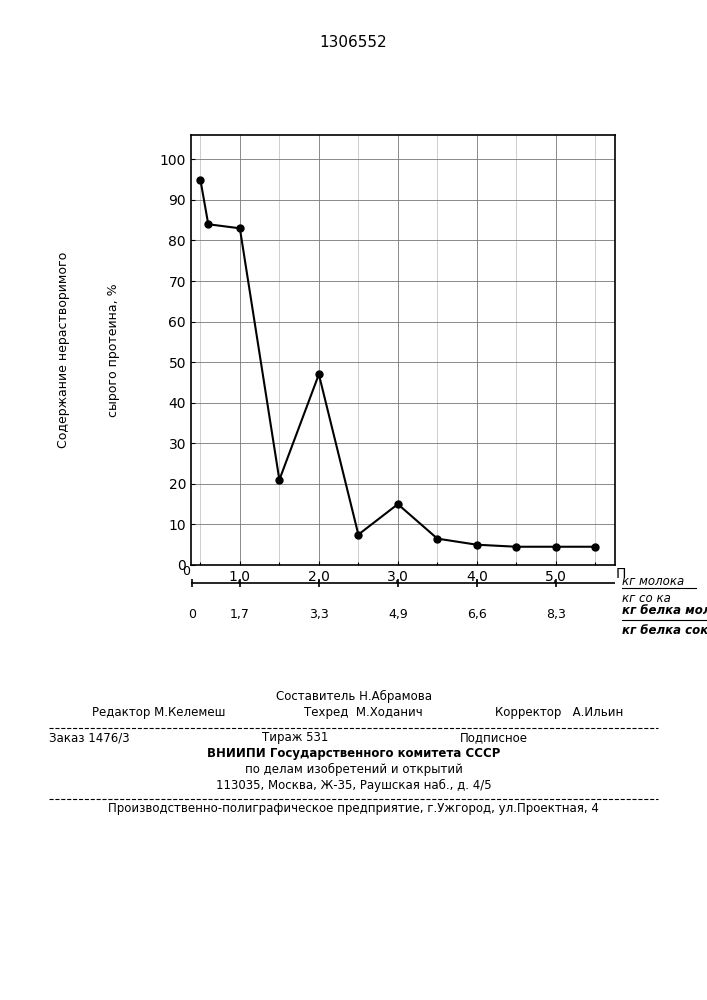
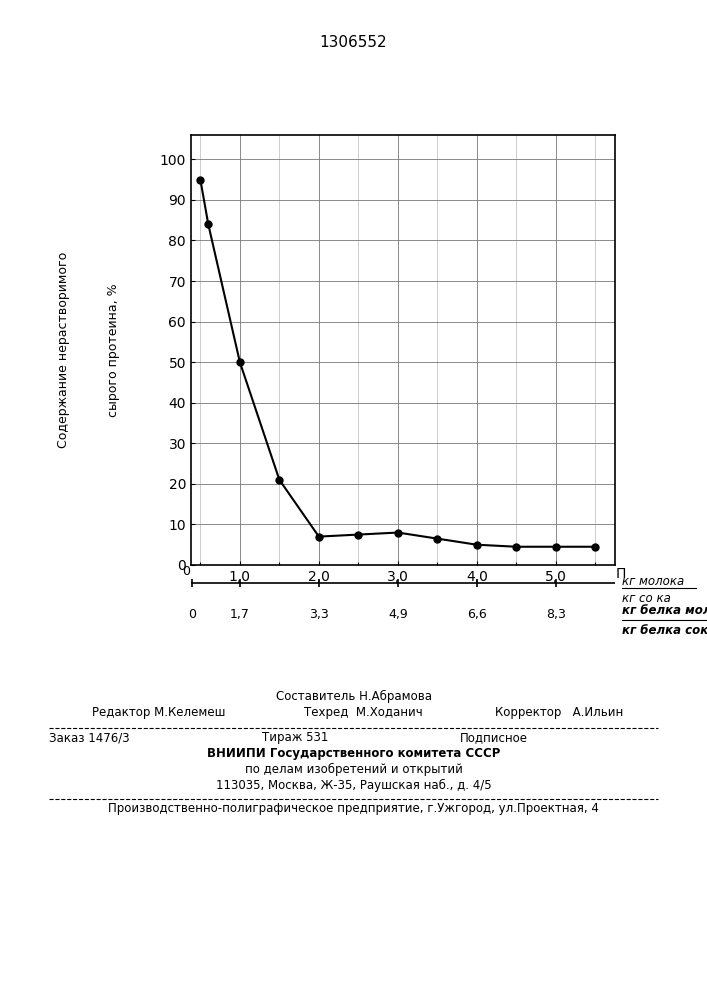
1,0: 83.0 -> 50.0
2,0: 47.0 -> 7.0
3,0: 15.0 -> 8.0
